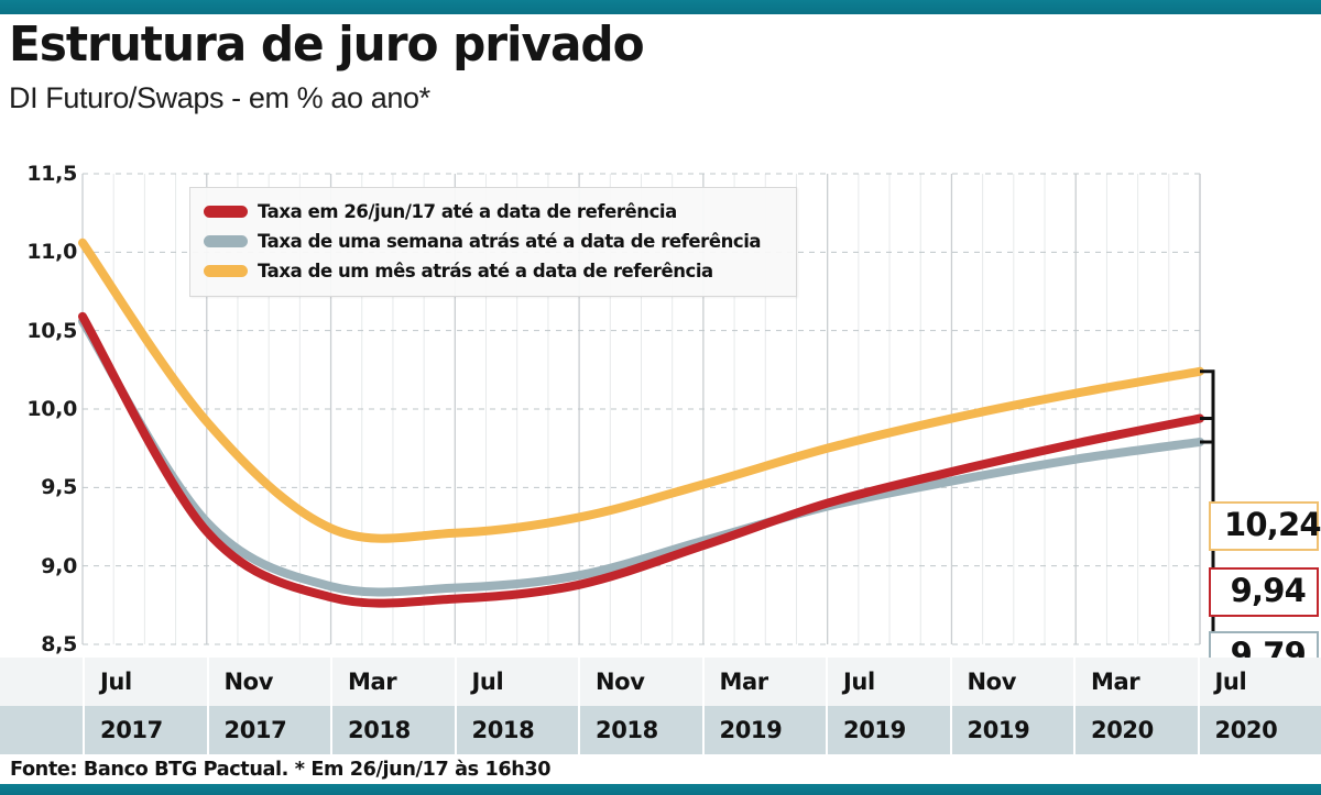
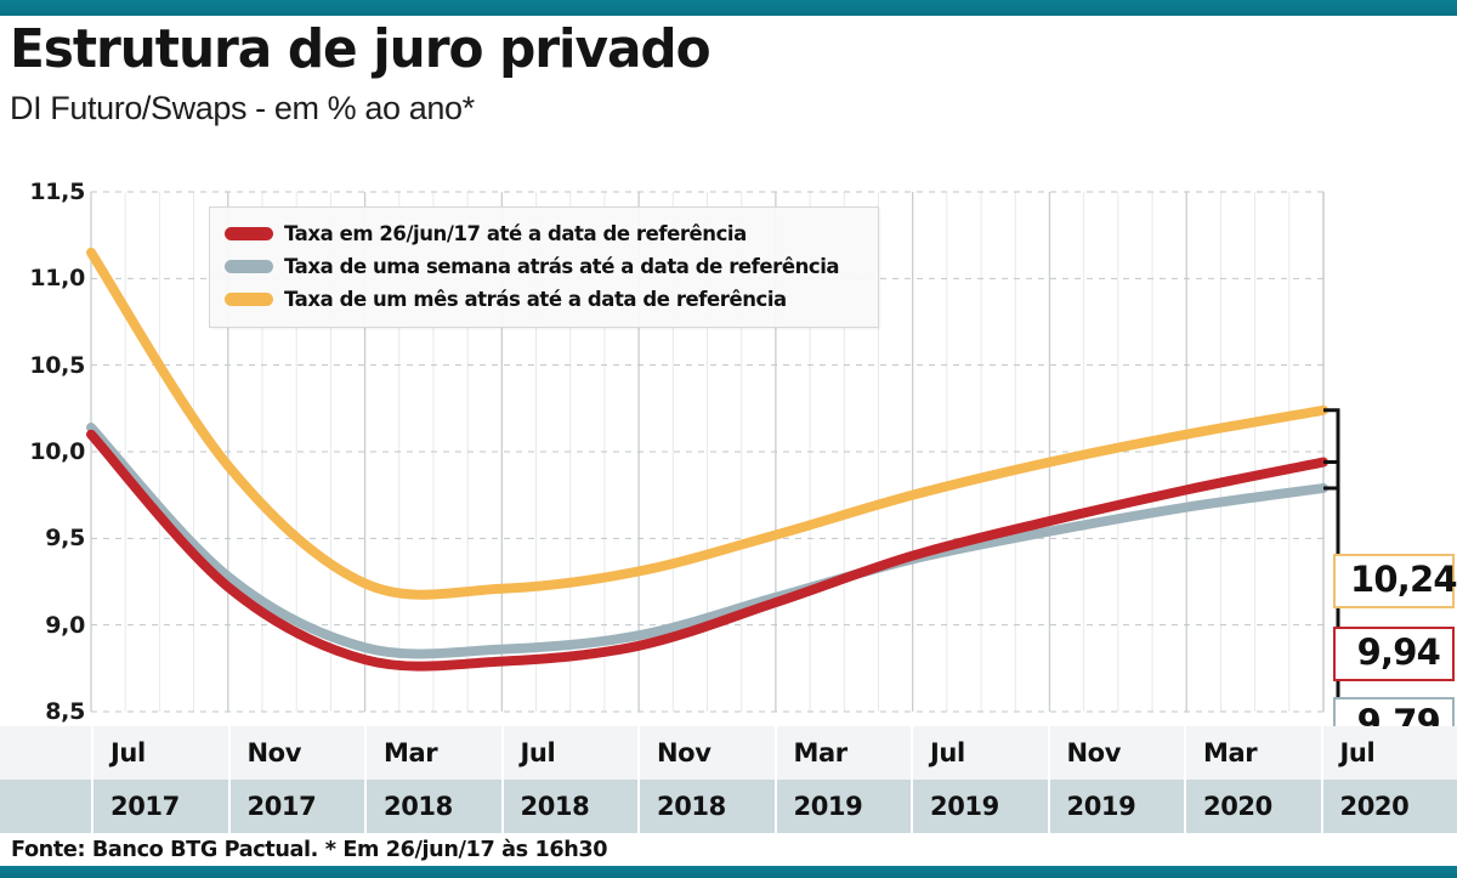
Taxa em 26/jun/17 até a data de referência/Jul 2017: 10,59 -> 10,10
Taxa de uma semana atrás até a data de referência/Jul 2017: 10,56 -> 10,14
Taxa de um mês atrás até a data de referência/Jul 2017: 11,06 -> 11,15
